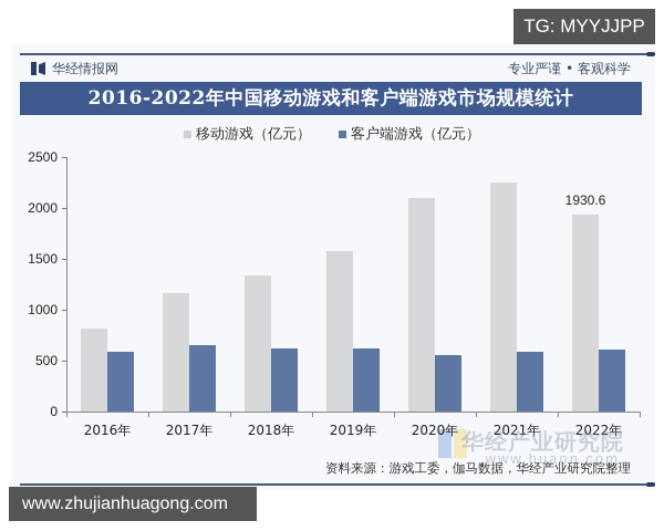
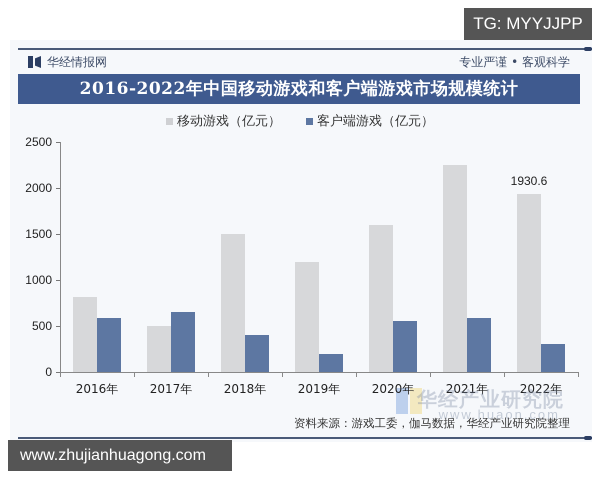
移动游戏（亿元）/2017年: 1200 -> 500
移动游戏（亿元）/2018年: 1300 -> 1500
客户端游戏（亿元）/2018年: 600 -> 400
移动游戏（亿元）/2019年: 1600 -> 1200
客户端游戏（亿元）/2019年: 600 -> 200
移动游戏（亿元）/2020年: 2100 -> 1600
客户端游戏（亿元）/2022年: 600 -> 300
